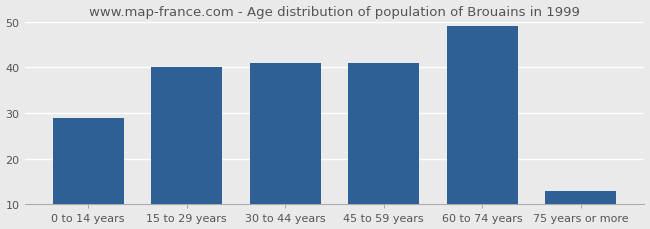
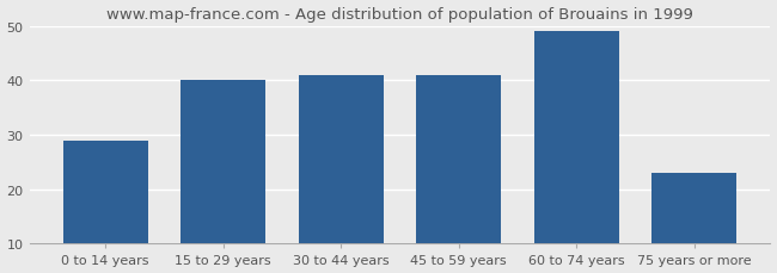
75 years or more: 13 -> 23
